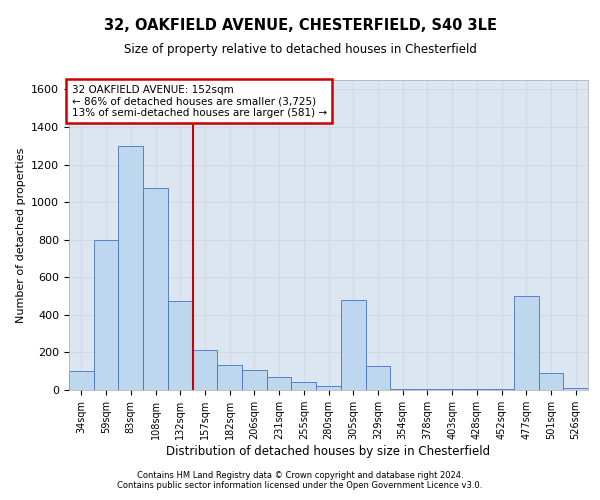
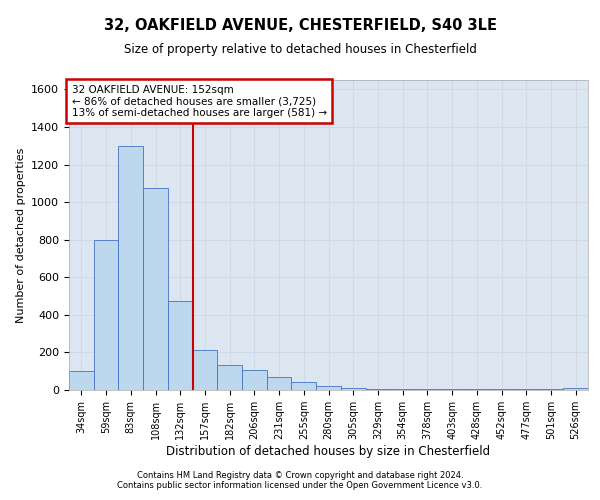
305sqm: 480 -> 10
329sqm: 130 -> 0
477sqm: 500 -> 0
501sqm: 90 -> 0
